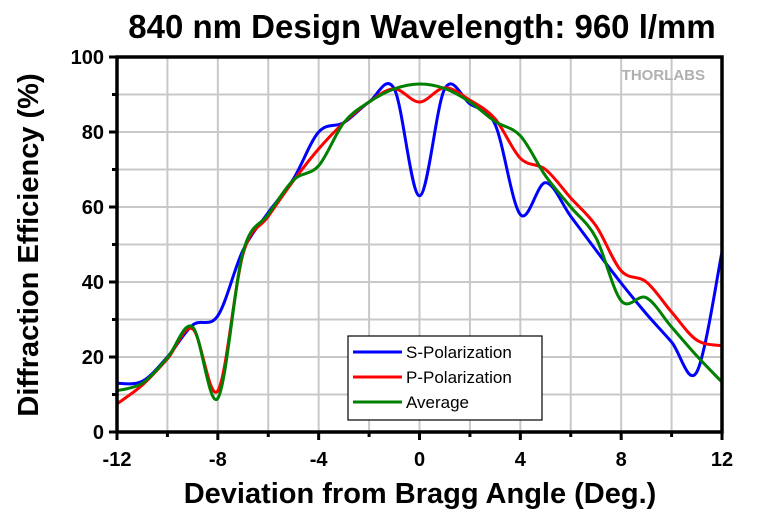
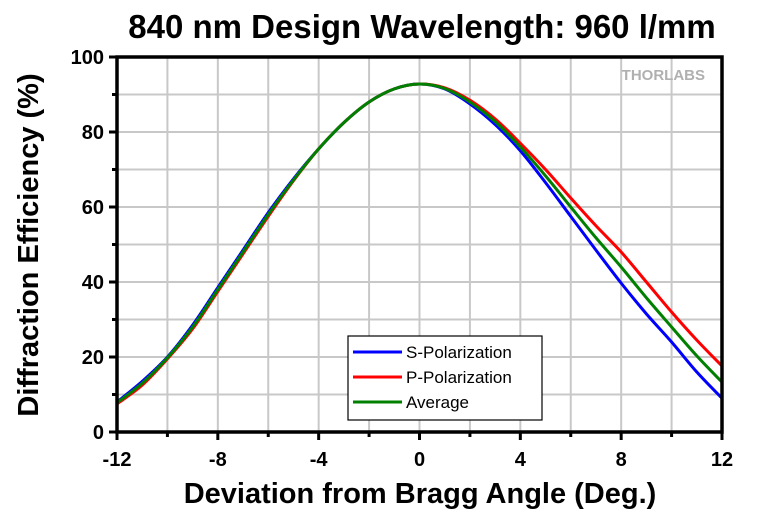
S-Polarization/-12: 13 -> 8
Average/-12: 11 -> 8
S-Polarization/-8: 31 -> 38
P-Polarization/-8: 11 -> 38
Average/-8: 9 -> 38
S-Polarization/-4: 80 -> 76
Average/-4: 71 -> 76
S-Polarization/0: 63 -> 93
P-Polarization/0: 88 -> 93
S-Polarization/4: 58 -> 75
P-Polarization/4: 73 -> 77
Average/4: 79 -> 76
P-Polarization/8: 43 -> 48
Average/8: 35 -> 44
S-Polarization/12: 48 -> 9
P-Polarization/12: 23 -> 18
